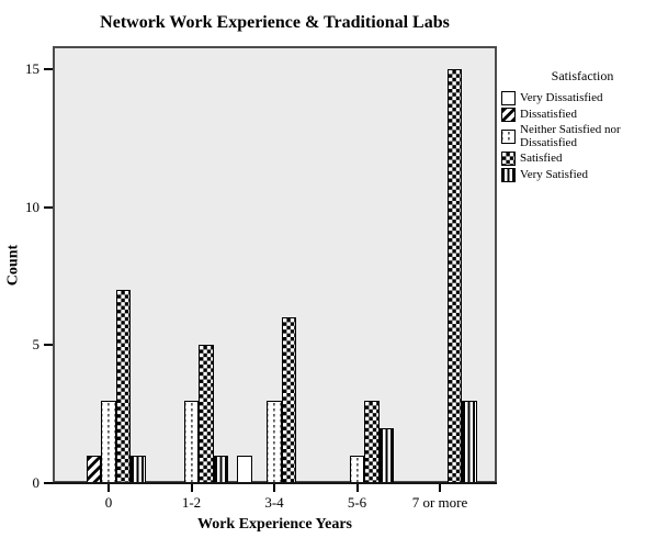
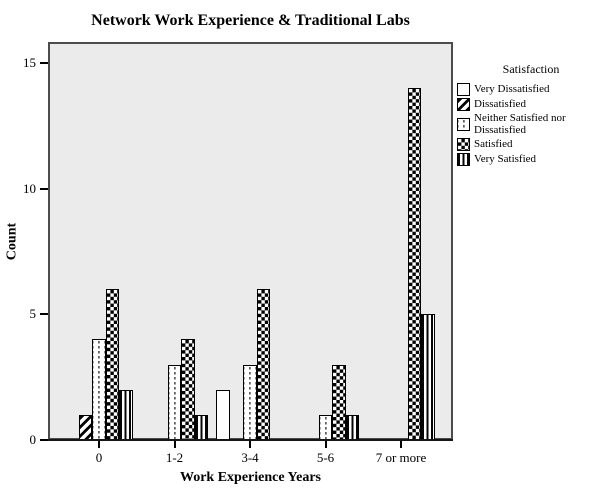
Neither Satisfied nor Dissatisfied/0: 3 -> 4
Satisfied/0: 7 -> 6
Very Satisfied/0: 1 -> 2
Satisfied/1-2: 5 -> 4
Very Dissatisfied/3-4: 1 -> 2
Very Satisfied/5-6: 2 -> 1
Satisfied/7 or more: 15 -> 14
Very Satisfied/7 or more: 3 -> 5
